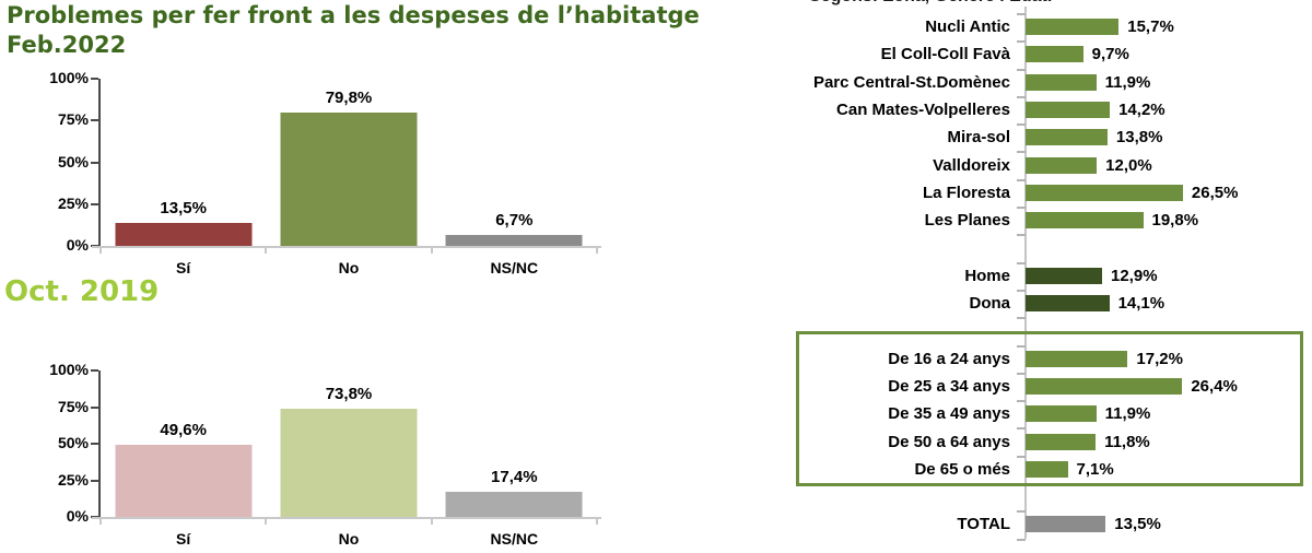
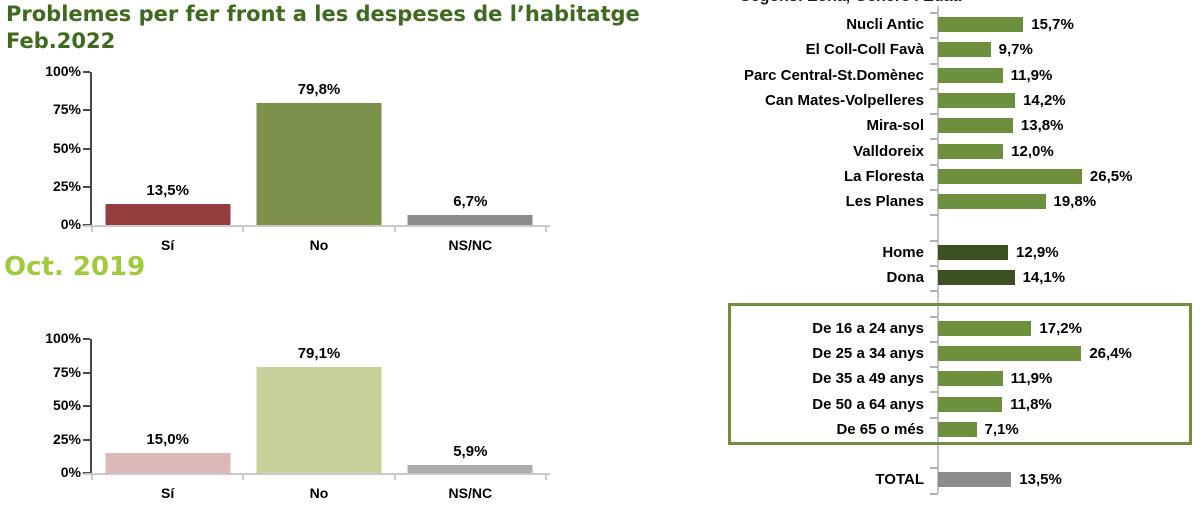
Oct. 2019/Sí: 49,6% -> 15,0%
Oct. 2019/No: 73,8% -> 79,1%
Oct. 2019/NS/NC: 17,4% -> 5,9%
